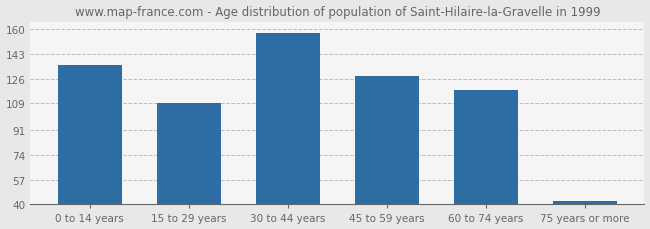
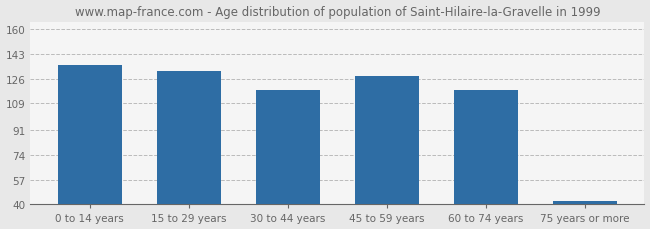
15 to 29 years: 109 -> 131
30 to 44 years: 157 -> 118
